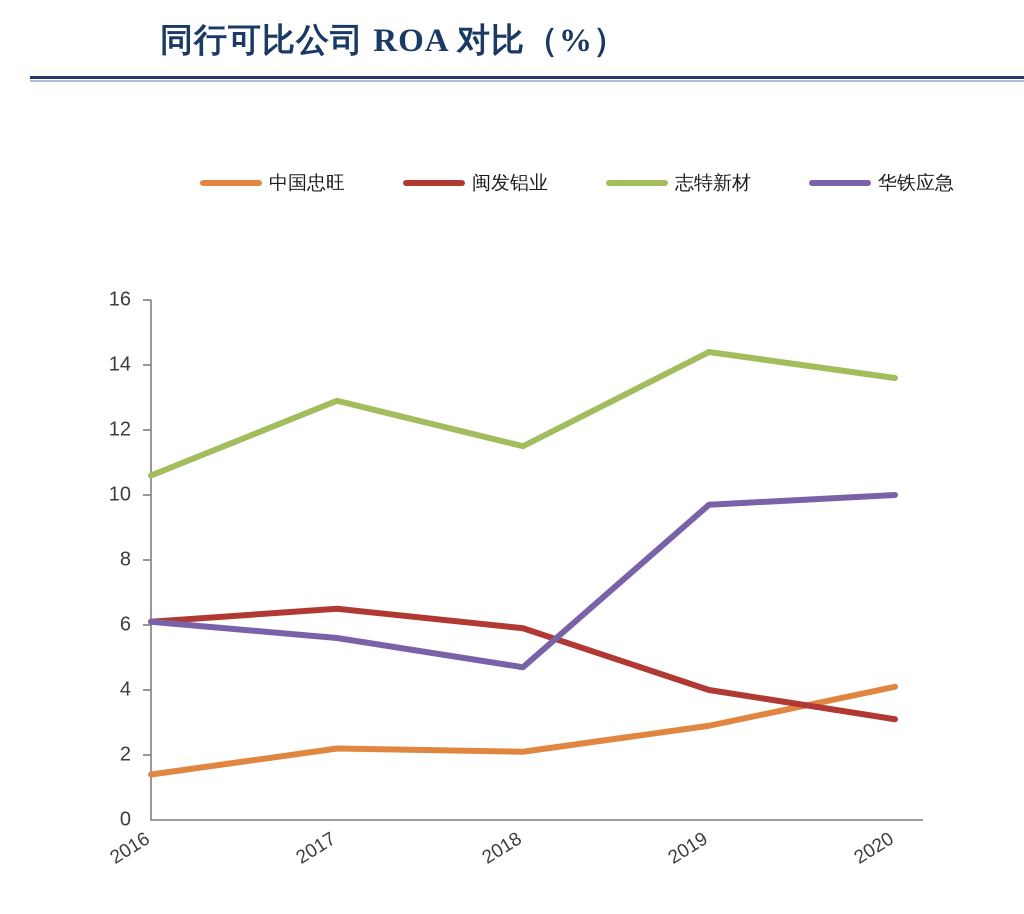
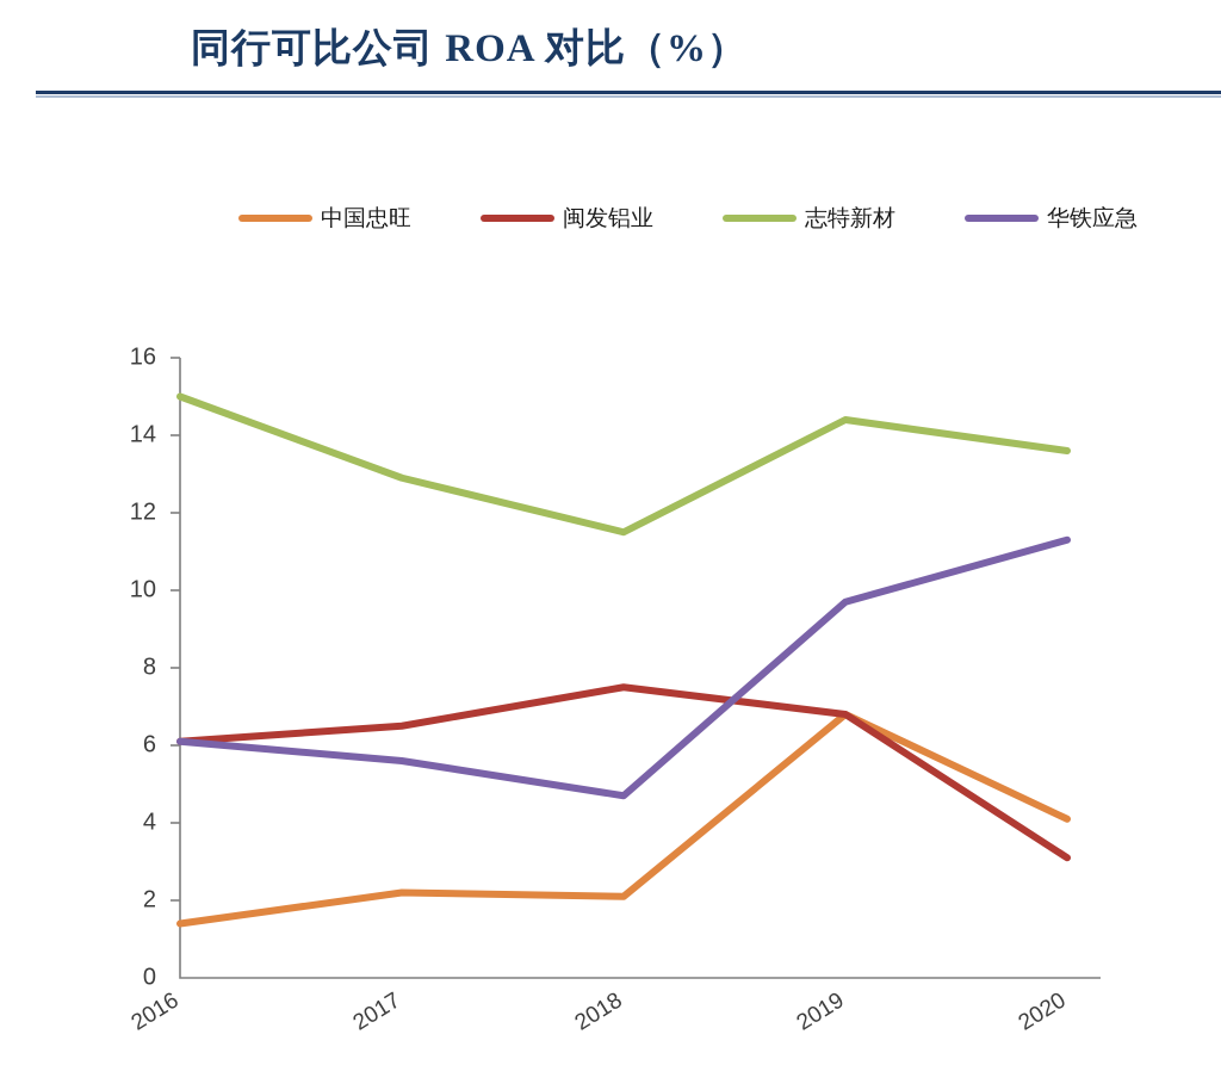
志特新材/2016: 10.6 -> 15.0
闽发铝业/2018: 5.9 -> 7.5
中国忠旺/2019: 2.9 -> 6.8
闽发铝业/2019: 4.0 -> 6.8
华铁应急/2020: 10.0 -> 11.3
